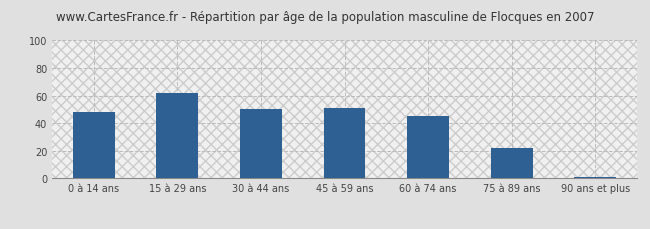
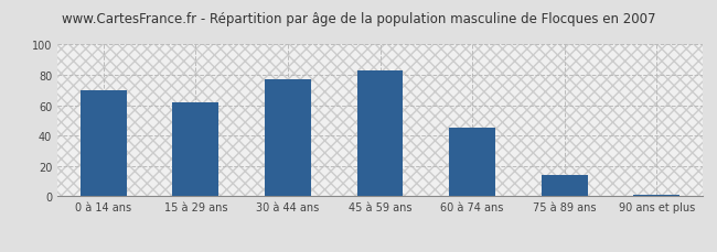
0 à 14 ans: 48 -> 70
30 à 44 ans: 50 -> 77
45 à 59 ans: 51 -> 83
75 à 89 ans: 22 -> 14
